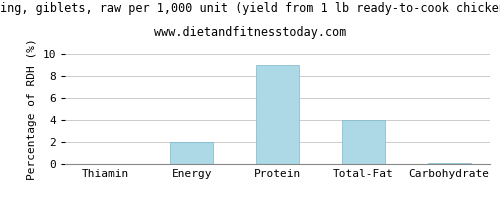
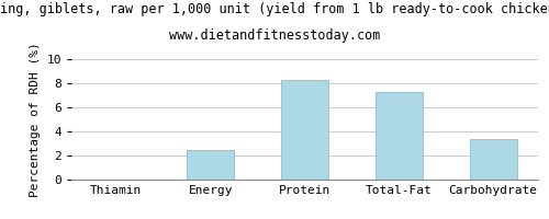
Energy: 2.0 -> 2.5
Protein: 9.0 -> 8.3
Total-Fat: 4.0 -> 7.3
Carbohydrate: 0.1 -> 3.4
